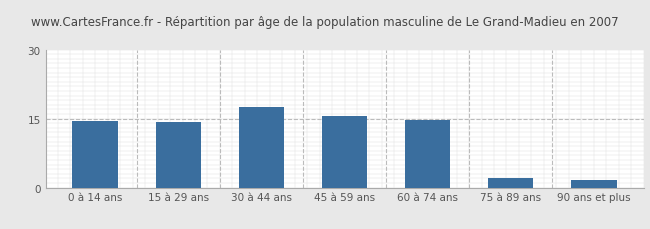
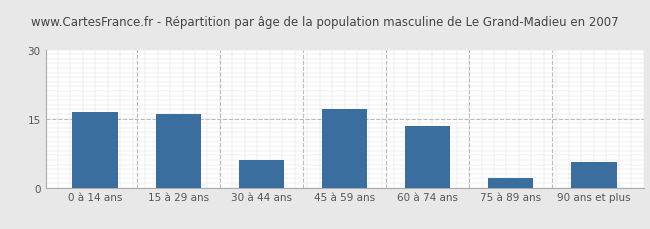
0 à 14 ans: 14.4 -> 16.5
15 à 29 ans: 14.3 -> 16.0
30 à 44 ans: 17.6 -> 6.0
45 à 59 ans: 15.5 -> 17.0
60 à 74 ans: 14.7 -> 13.5
90 ans et plus: 1.6 -> 5.5
